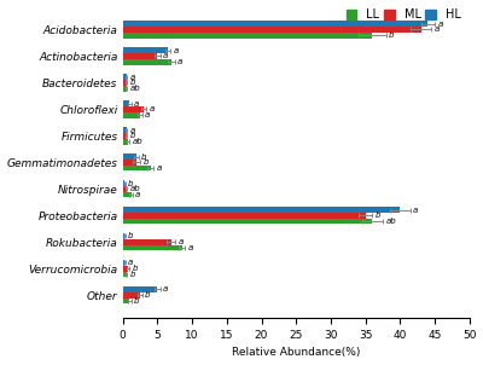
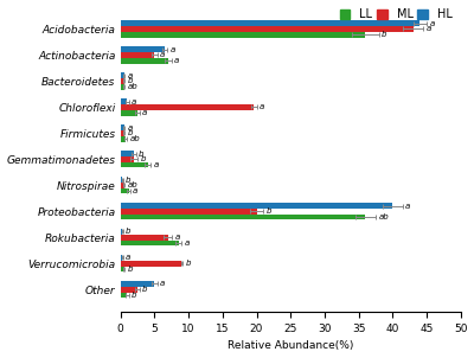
ML/Chloroflexi: 3.0 -> 19.6
ML/Proteobacteria: 35.0 -> 20.0
ML/Verrucomicrobia: 0.8 -> 9.0
